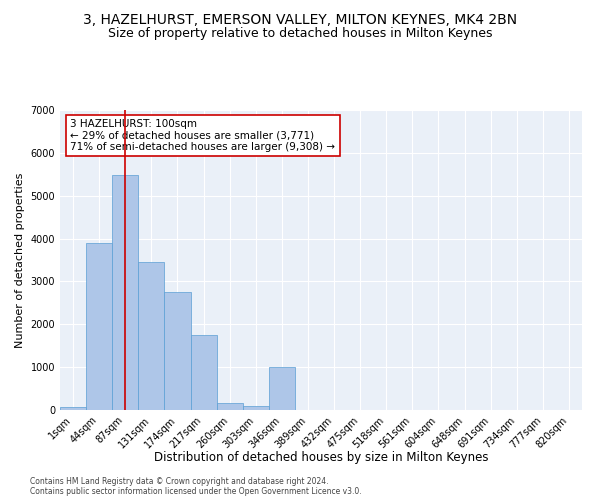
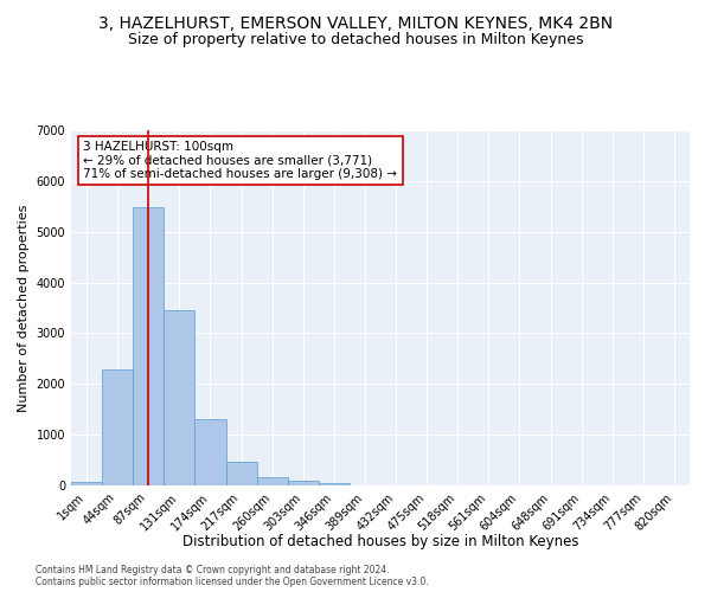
44sqm: 3900 -> 2280
174sqm: 2750 -> 1310
217sqm: 1750 -> 470
346sqm: 1000 -> 60
